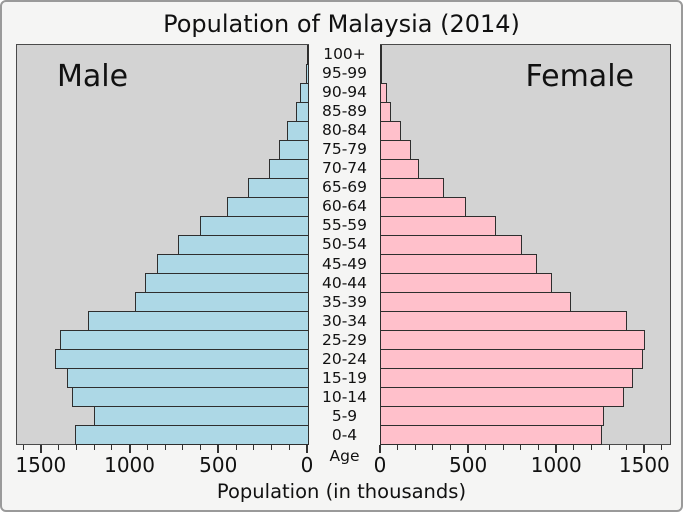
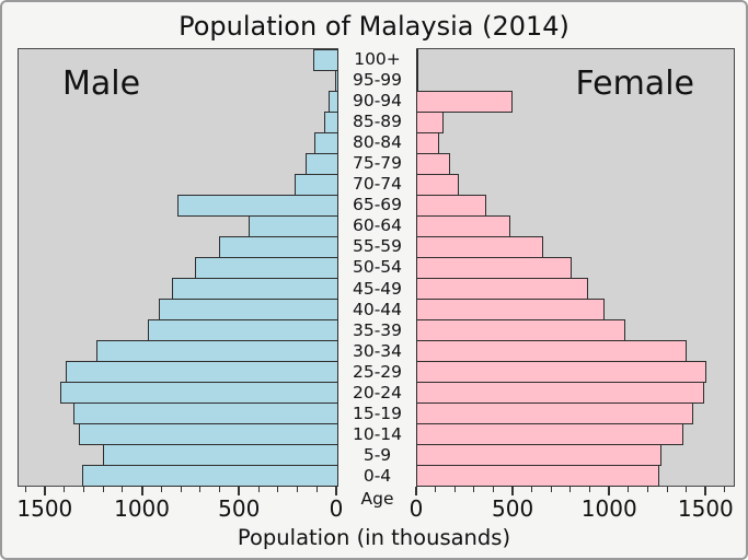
Male/100+: 10 -> 130
Female/90-94: 40 -> 500
Female/85-89: 60 -> 140
Male/65-69: 340 -> 830
